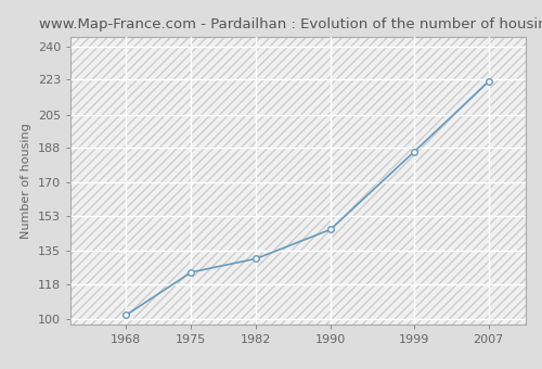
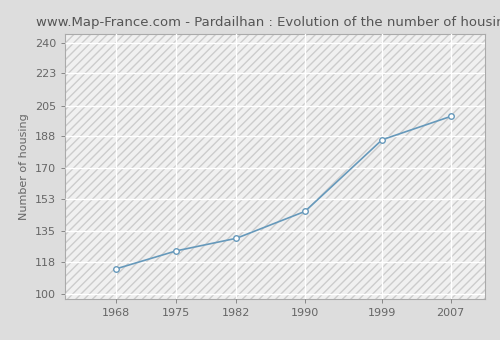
1968: 102 -> 114
2007: 222 -> 199
